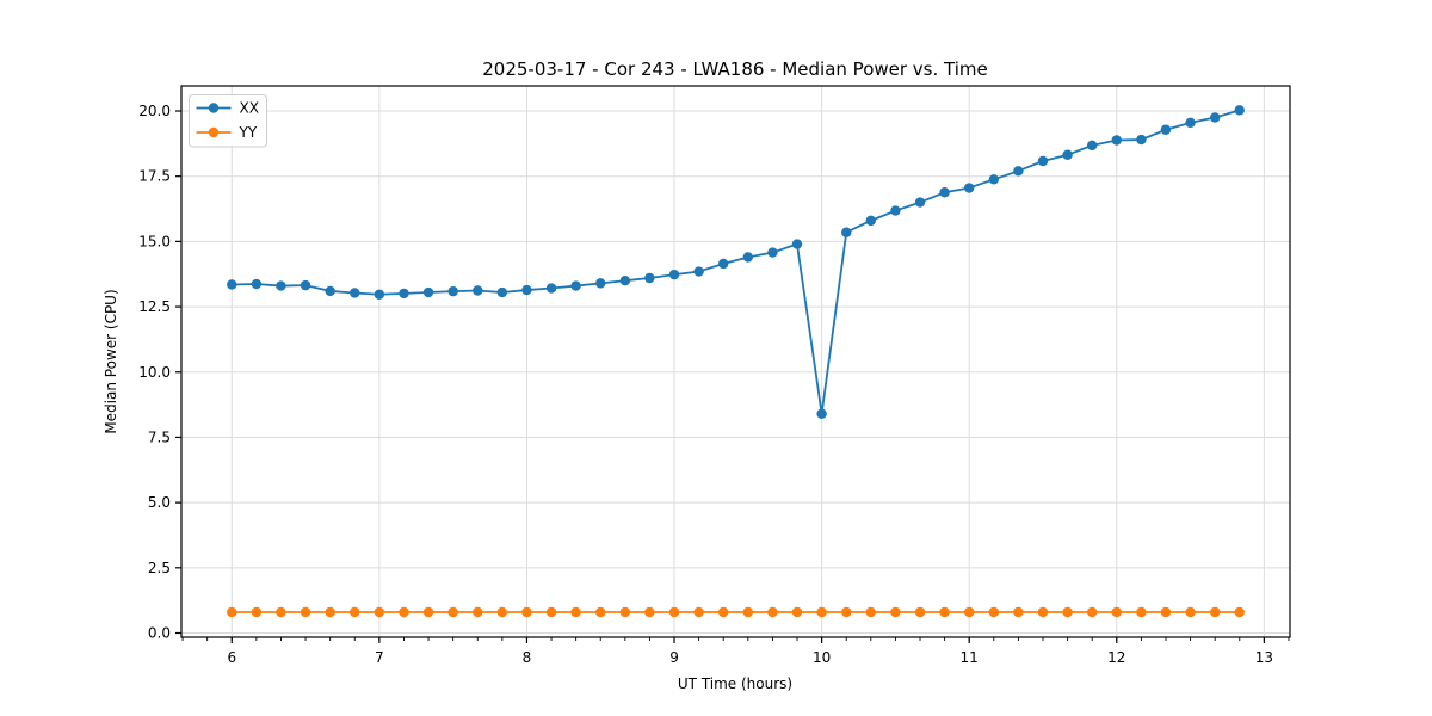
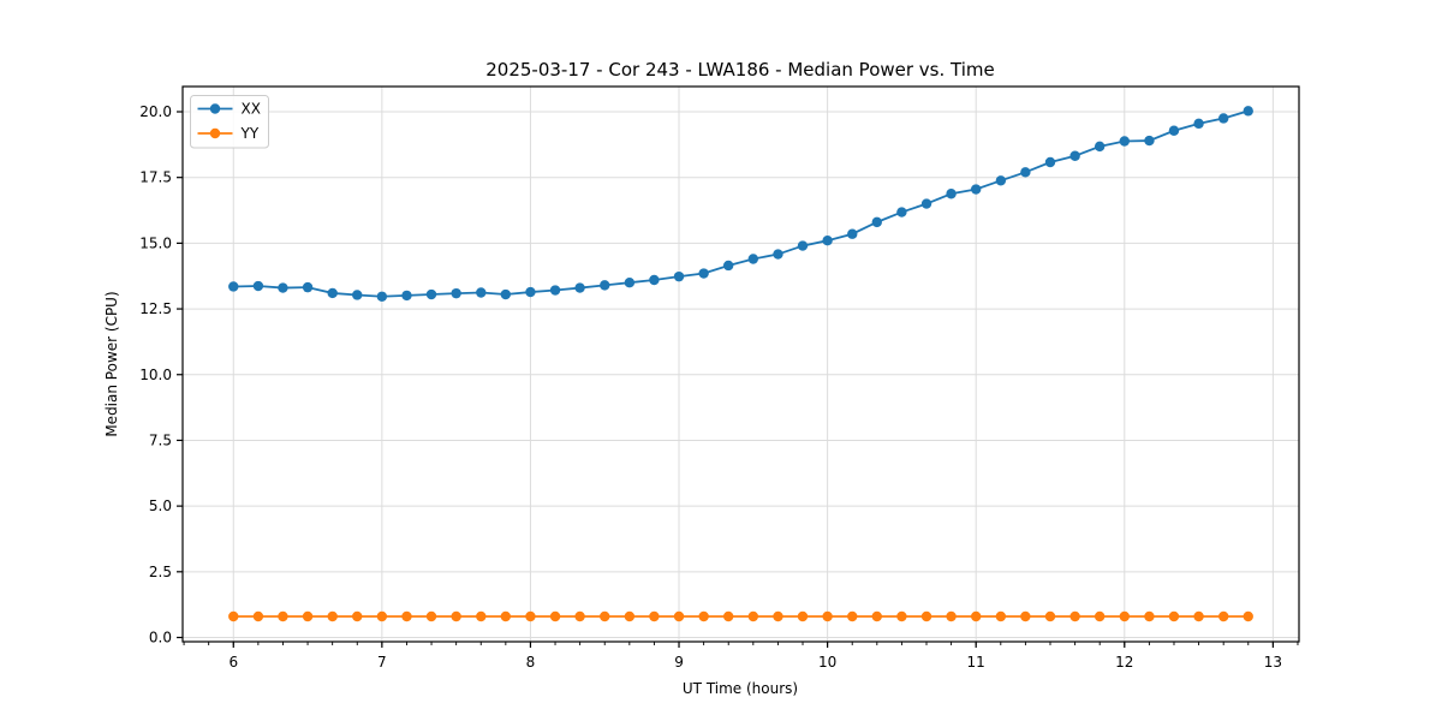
XX/10.0: 8.4 -> 15.1
